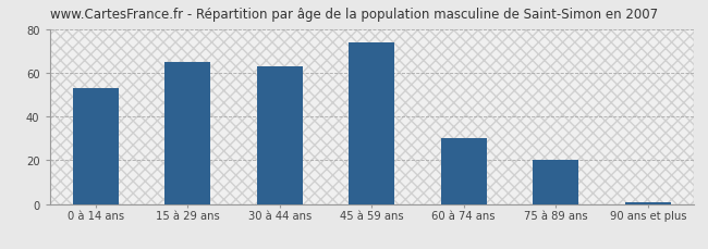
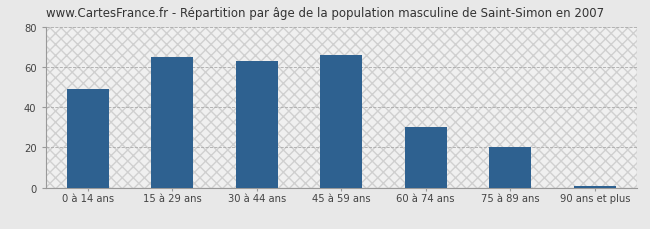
0 à 14 ans: 53 -> 49
45 à 59 ans: 74 -> 66
